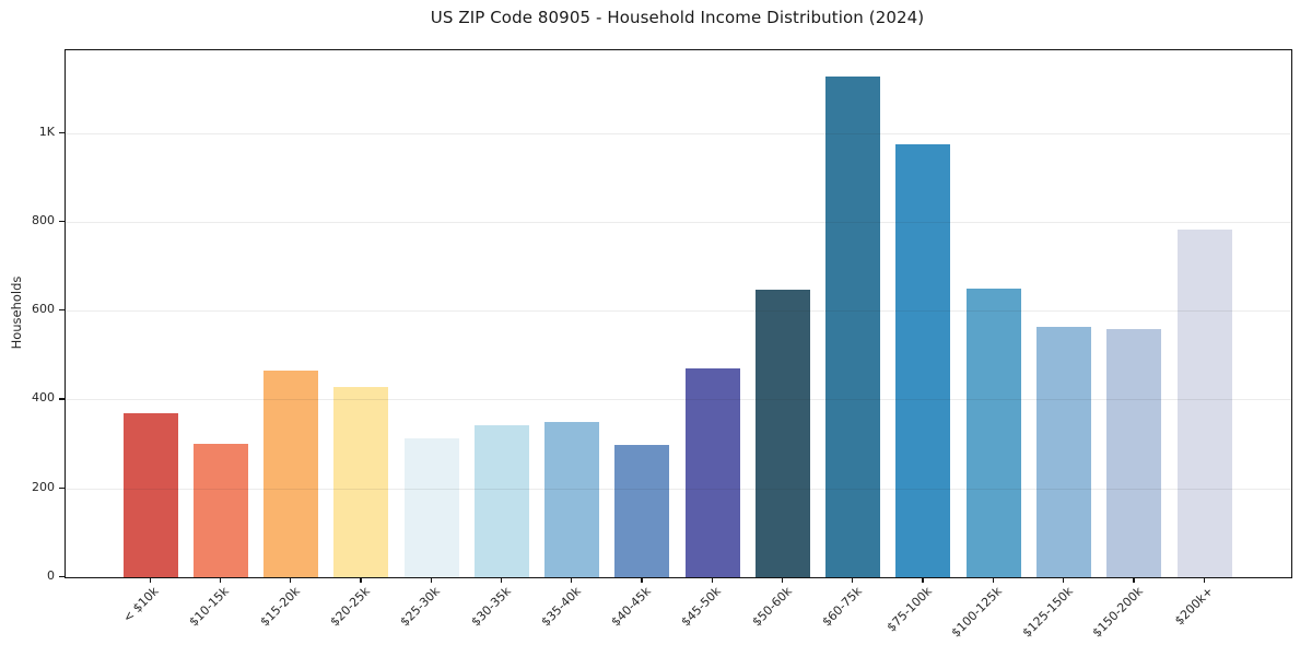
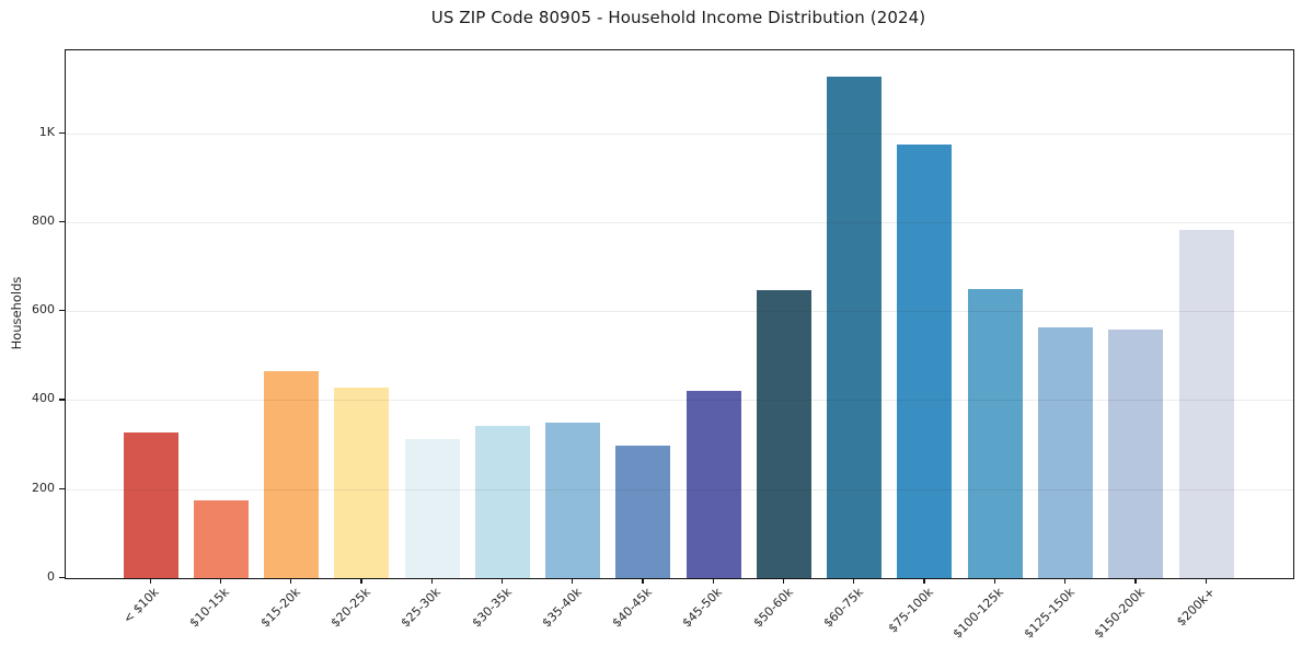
< $10k: 370 -> 330
$10-15k: 300 -> 170
$45-50k: 470 -> 420
